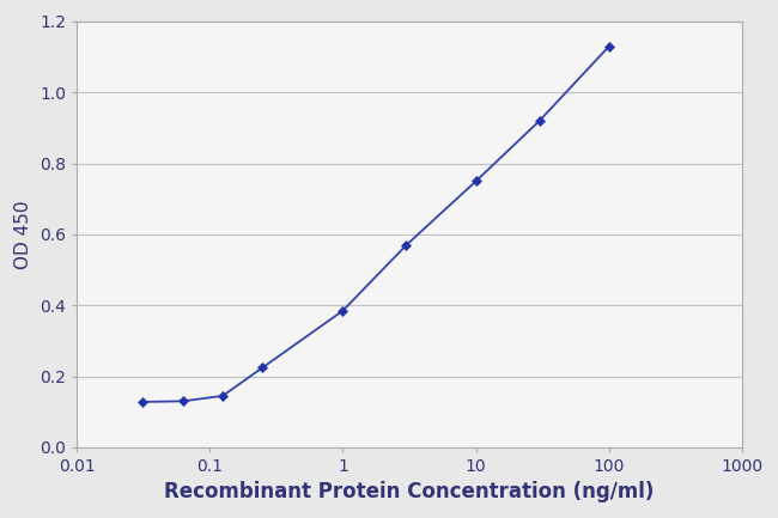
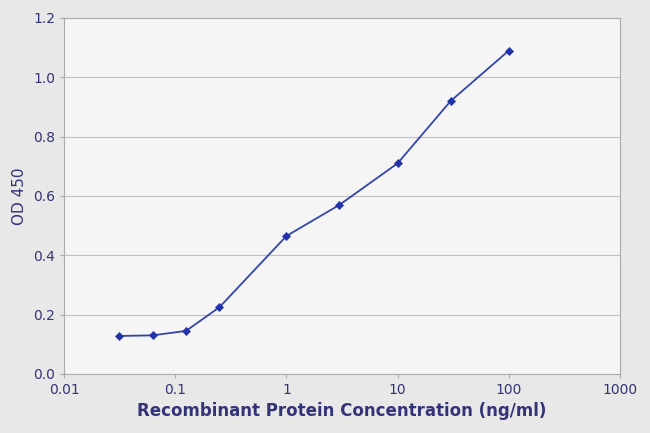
1: 0.385 -> 0.465
10: 0.750 -> 0.710
100: 1.130 -> 1.090
